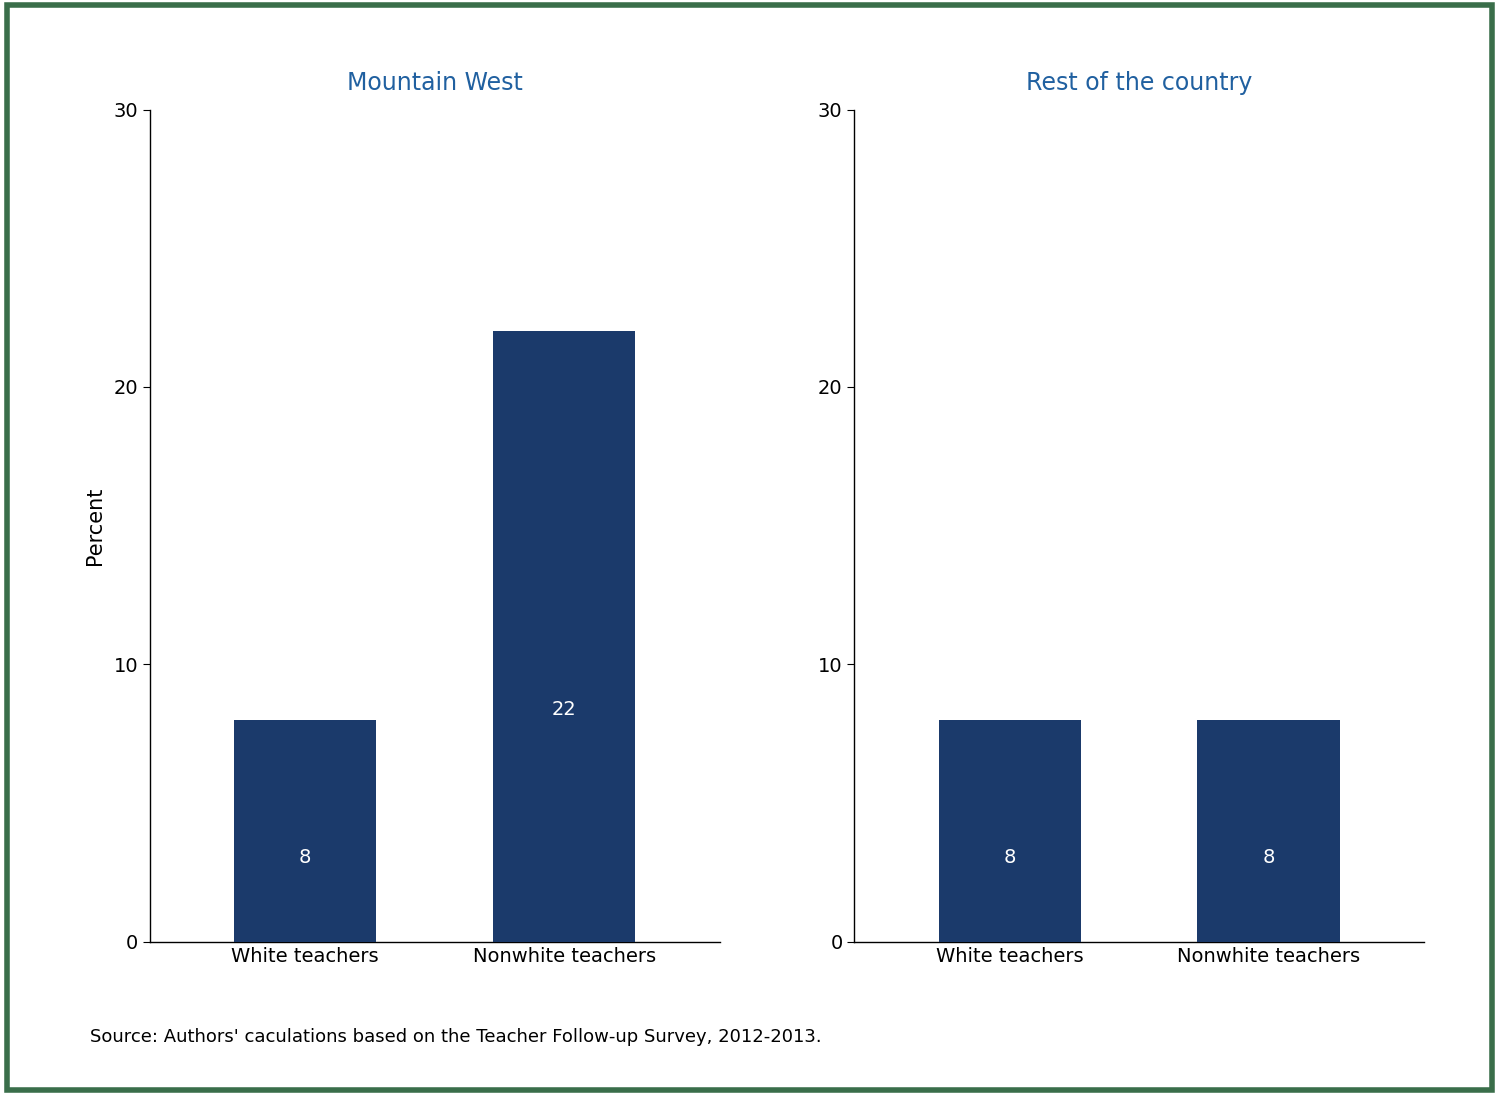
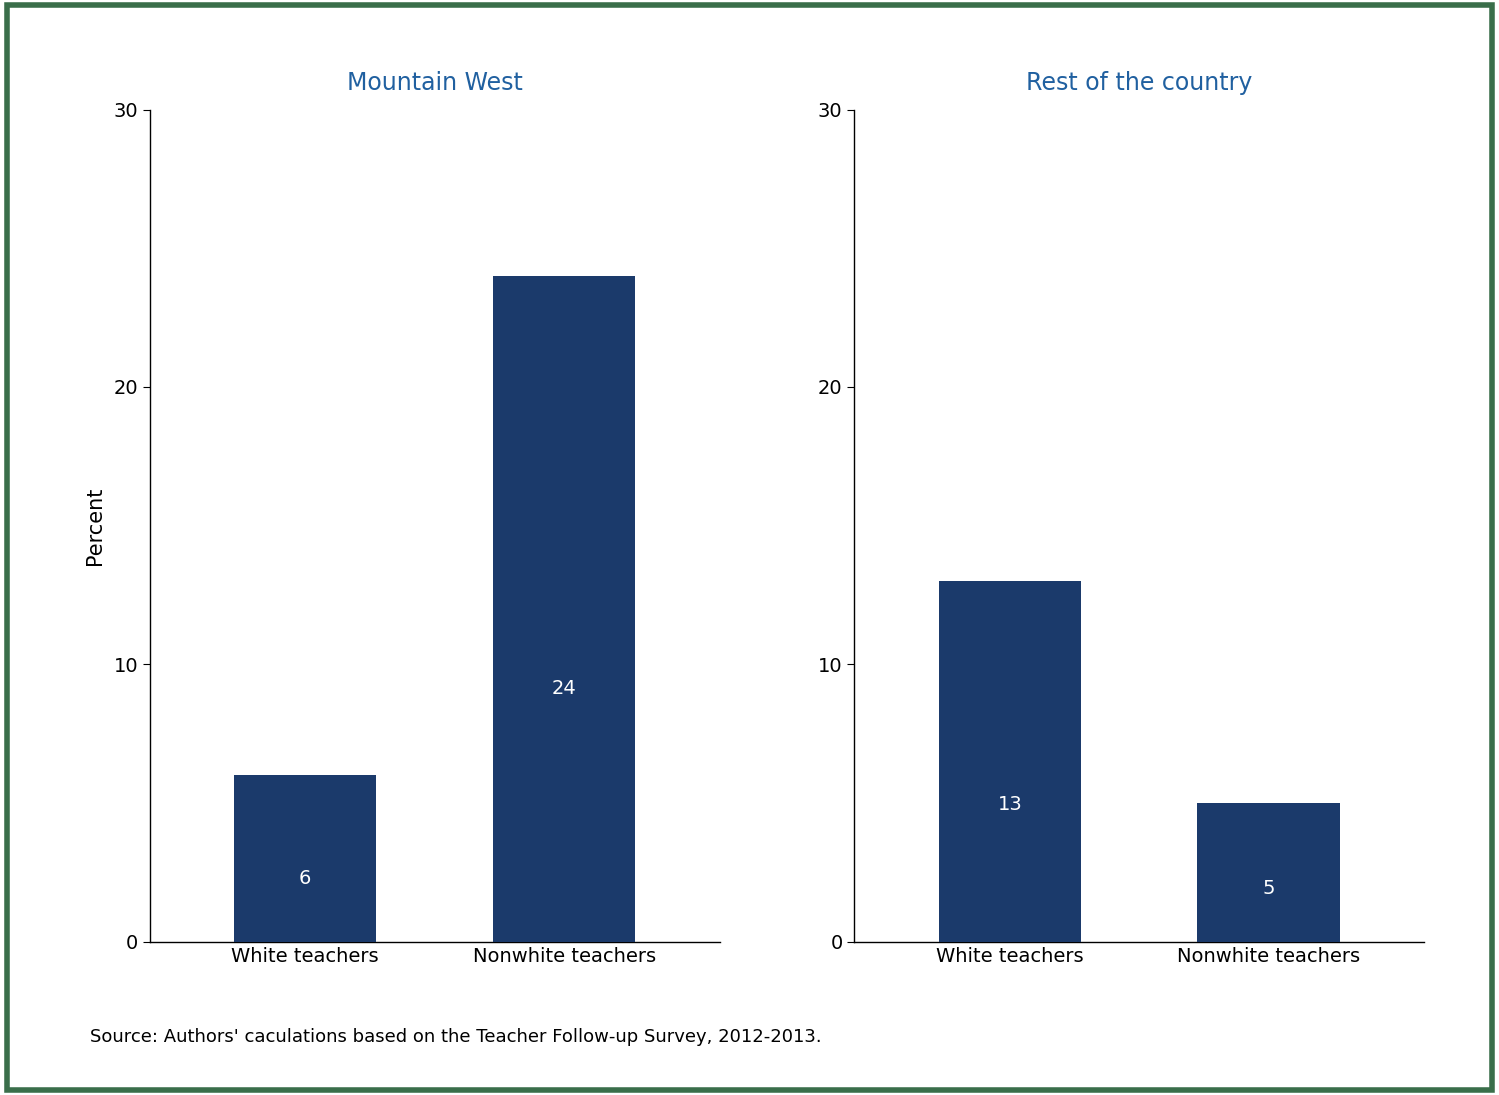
Mountain West/White teachers: 8 -> 6
Mountain West/Nonwhite teachers: 22 -> 24
Rest of the country/White teachers: 8 -> 13
Rest of the country/Nonwhite teachers: 8 -> 5
